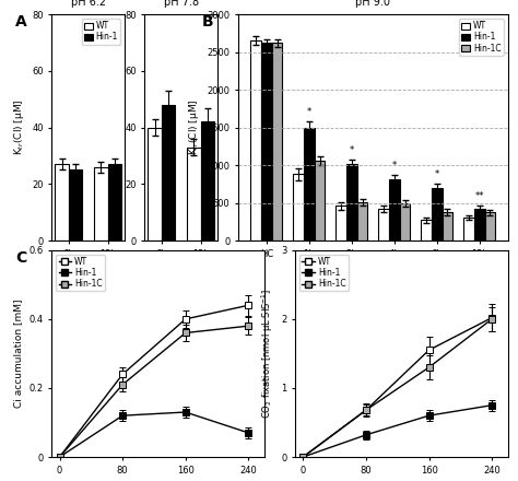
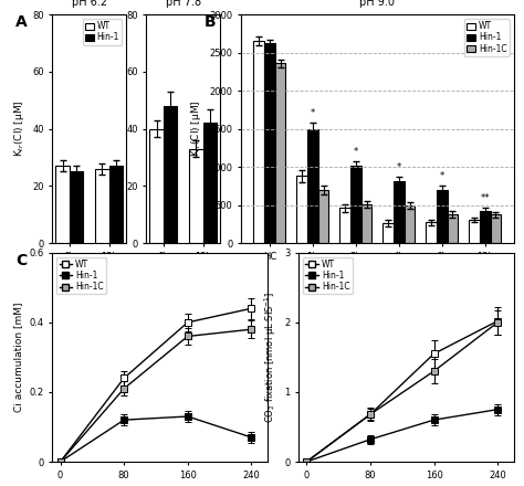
Hin-1C/HC: 2620 -> 2360
Hin-1C/1h: 1060 -> 700
WT/4h: 420 -> 260
